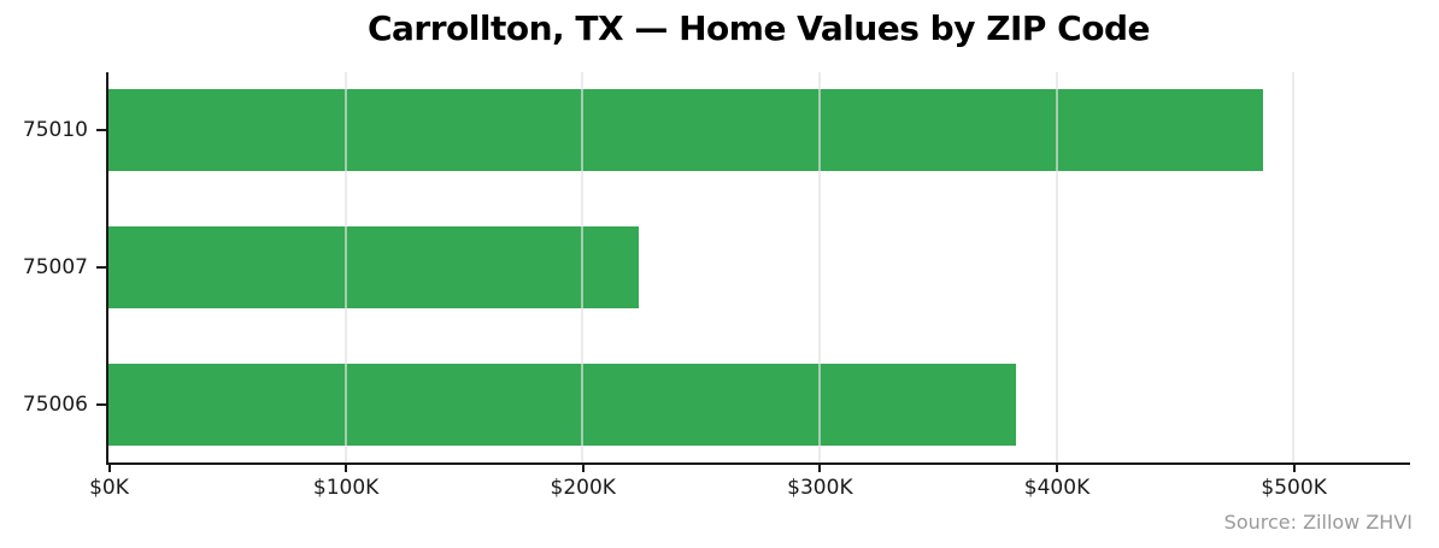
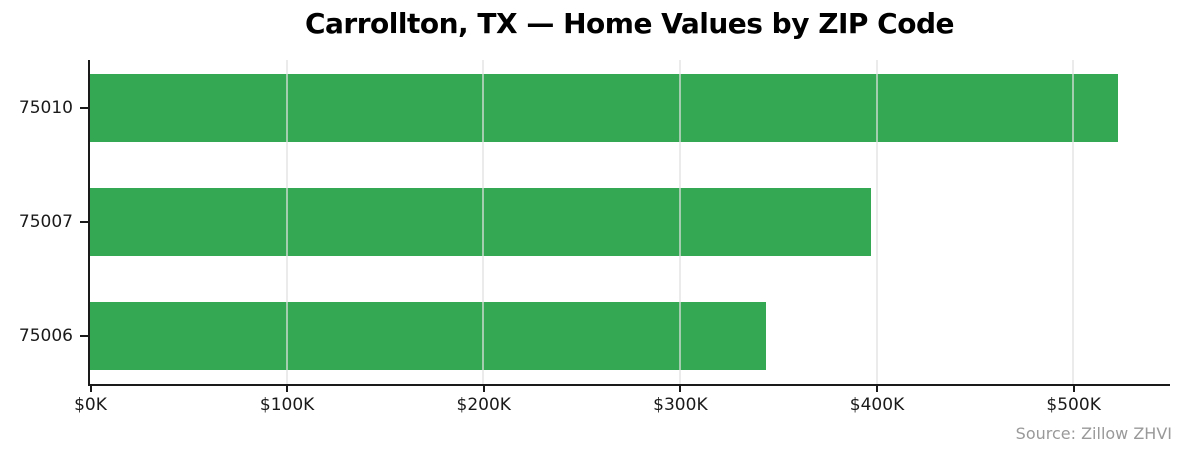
75010: $487K -> $523K
75007: $224K -> $397K
75006: $383K -> $344K
